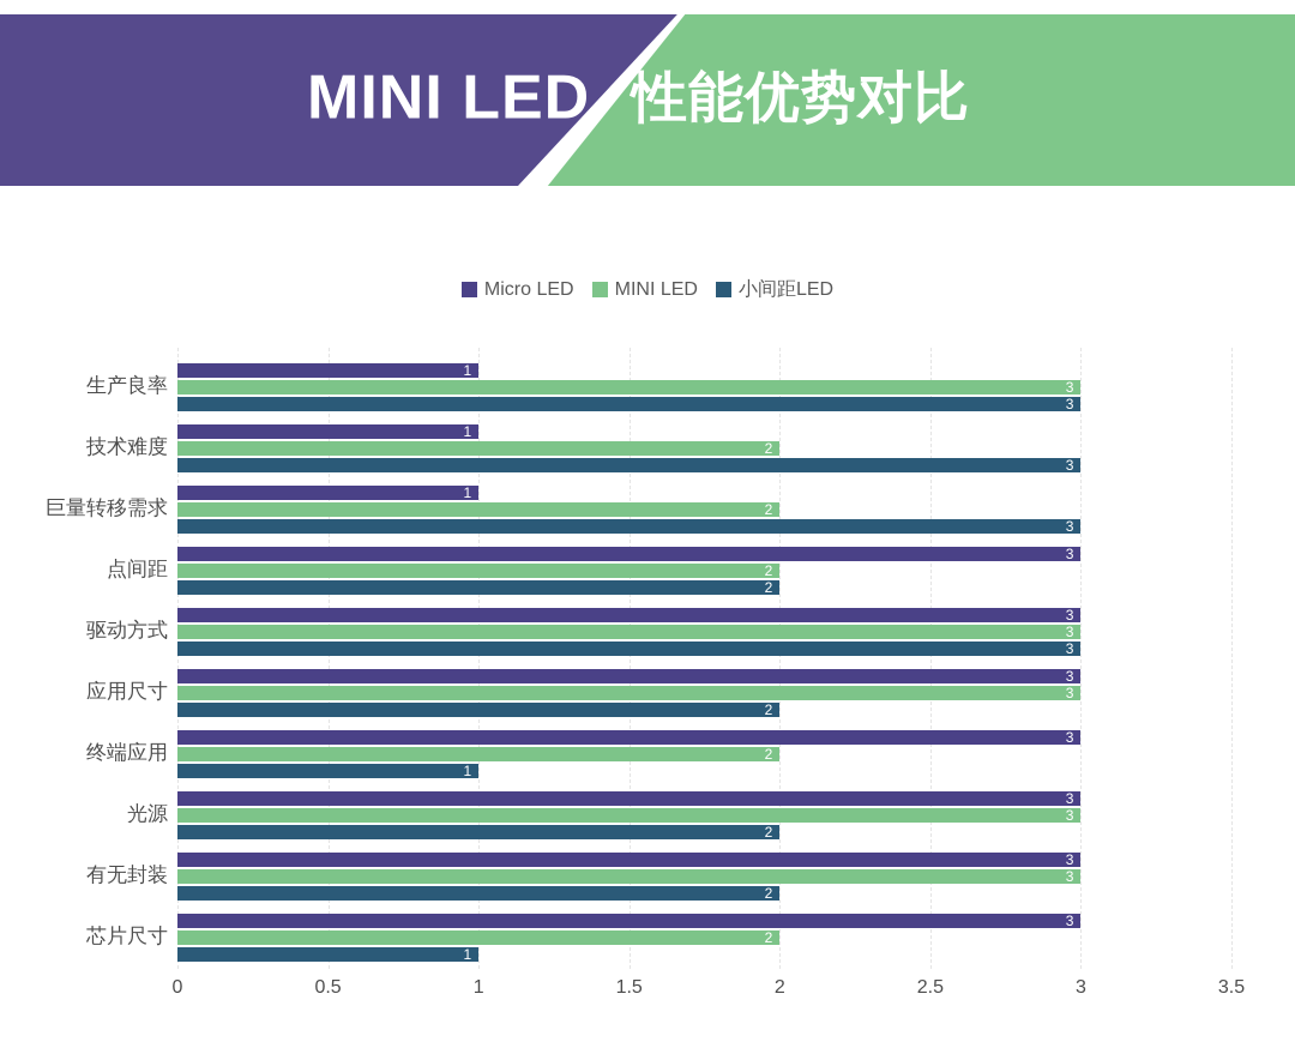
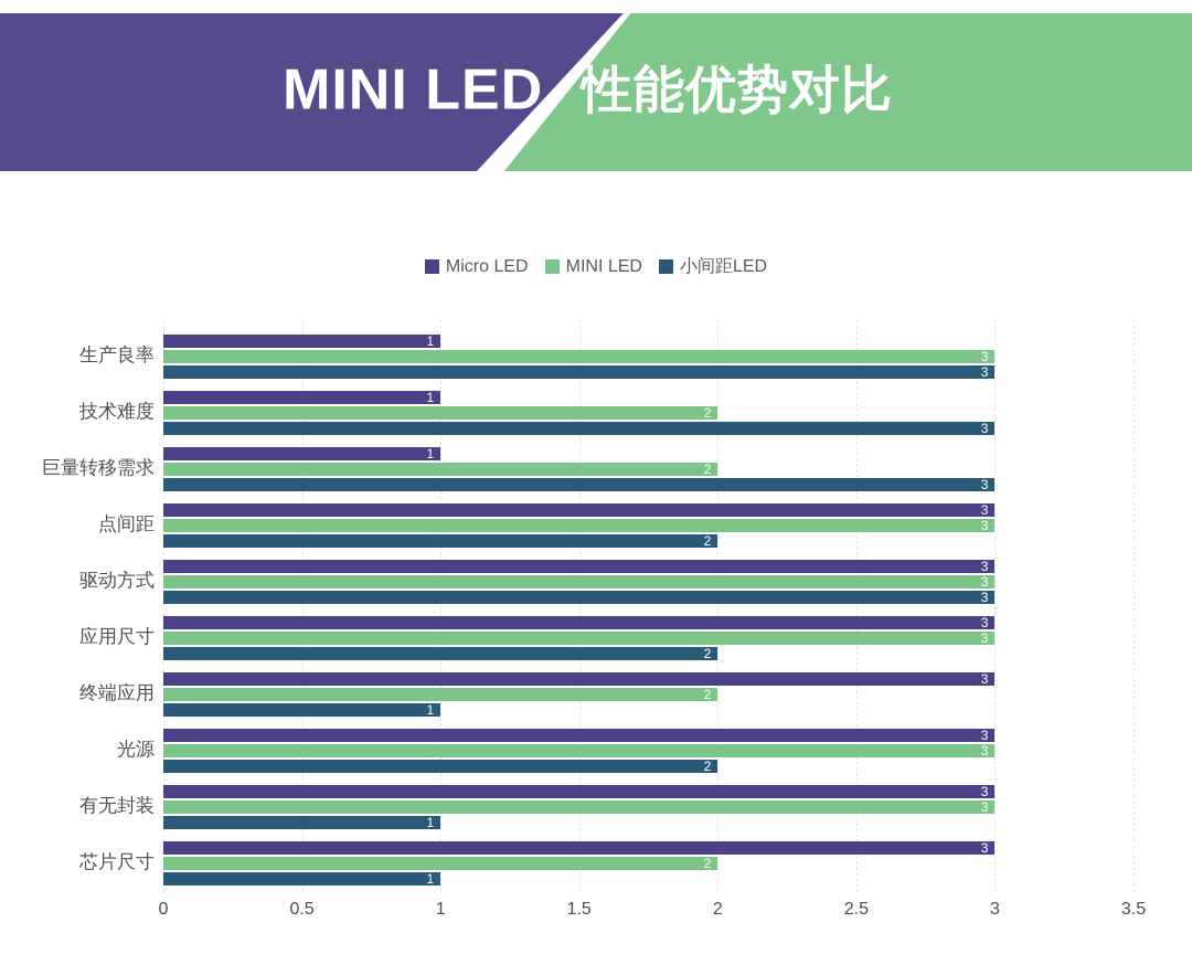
MINI LED/点间距: 2 -> 3
小间距LED/有无封装: 2 -> 1
